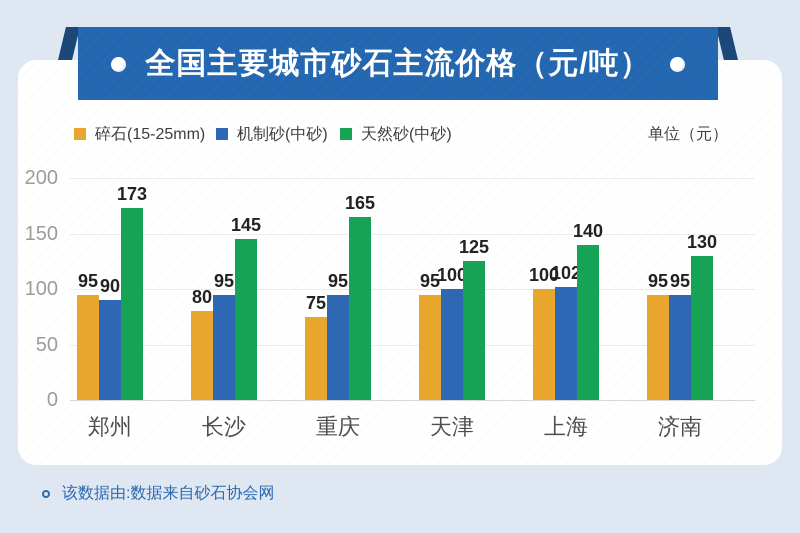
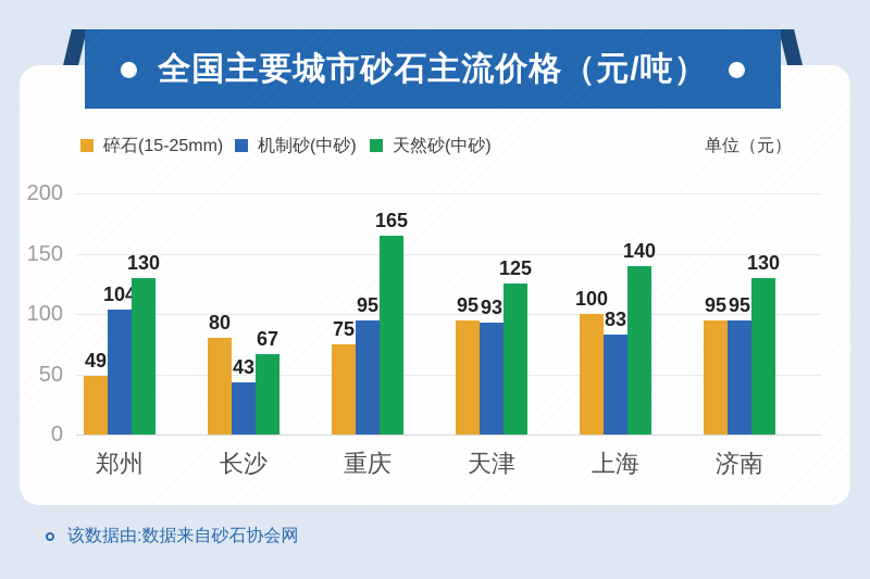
碎石(15-25mm)/郑州: 95 -> 49
机制砂(中砂)/郑州: 90 -> 104
天然砂(中砂)/郑州: 173 -> 130
机制砂(中砂)/长沙: 95 -> 43
天然砂(中砂)/长沙: 145 -> 67
机制砂(中砂)/天津: 100 -> 93
机制砂(中砂)/上海: 102 -> 83
